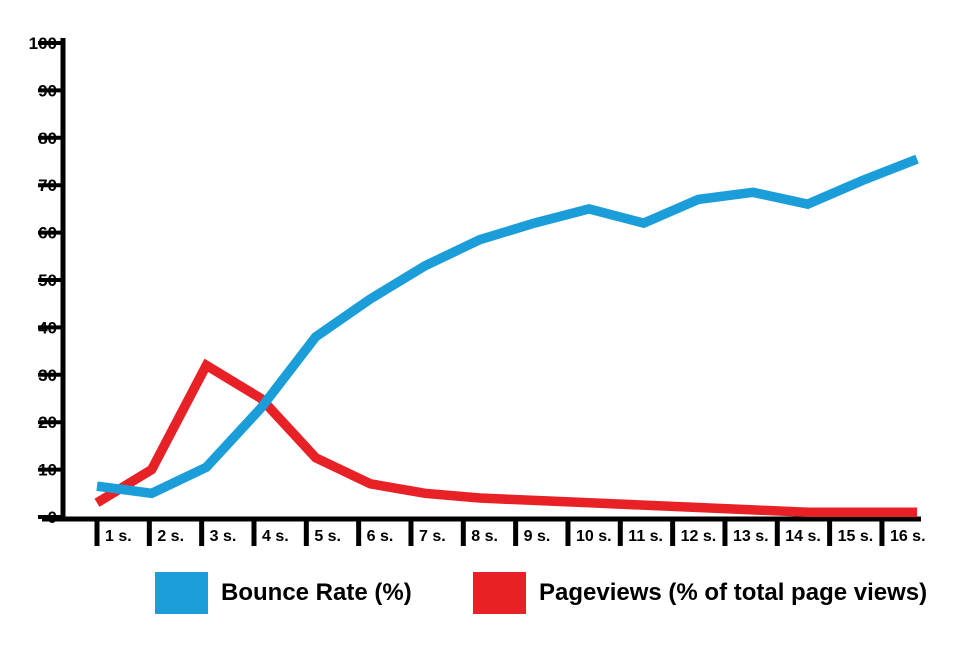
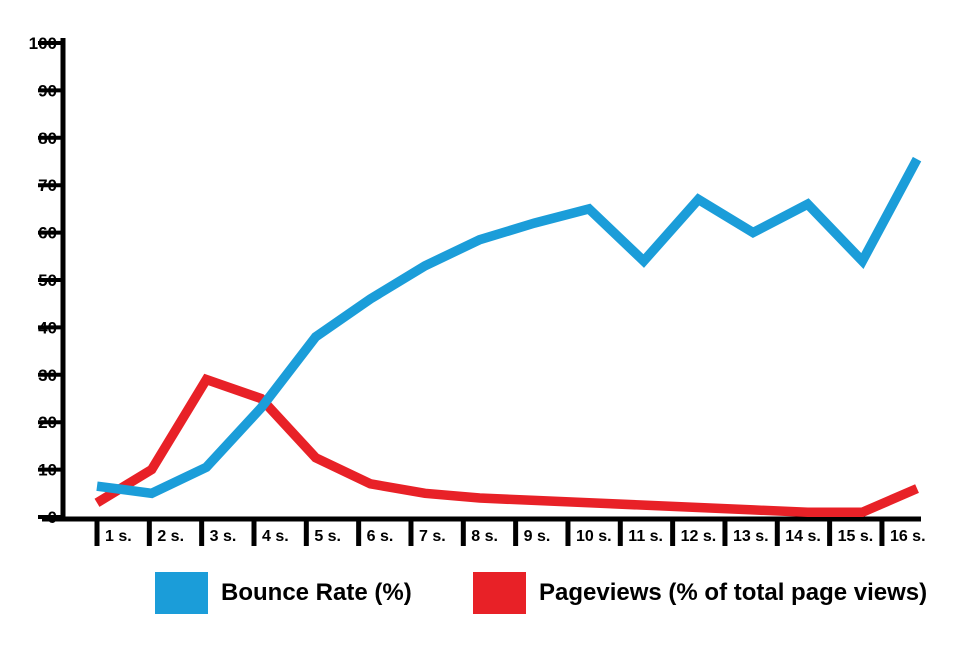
Pageviews (% of total page views)/3 s.: 32 -> 29
Bounce Rate (%)/11 s.: 62 -> 54
Bounce Rate (%)/13 s.: 68 -> 60
Bounce Rate (%)/15 s.: 71 -> 54
Pageviews (% of total page views)/16 s.: 1 -> 6
